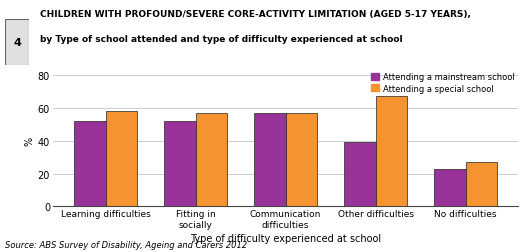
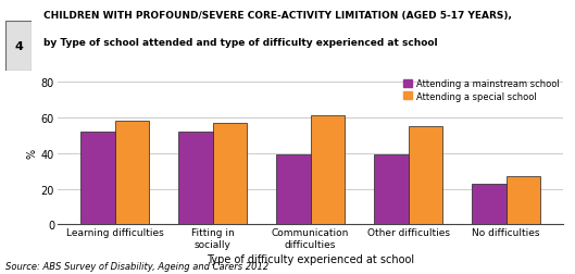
Attending a mainstream school/Communication difficulties: 57 -> 39
Attending a special school/Communication difficulties: 57 -> 61
Attending a special school/Other difficulties: 67 -> 55
